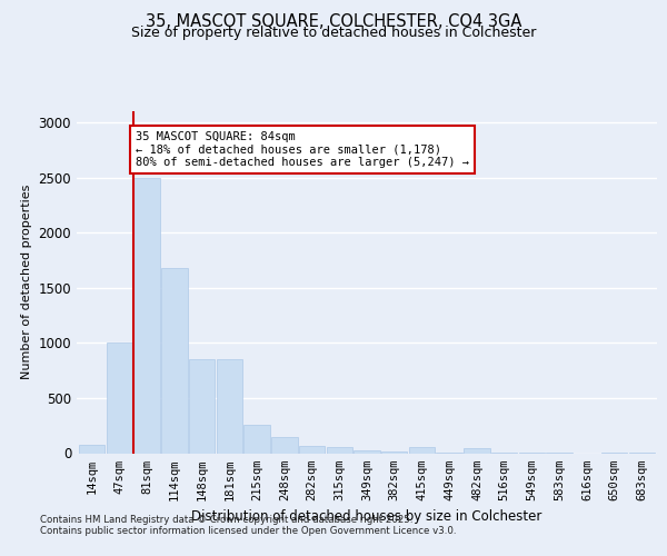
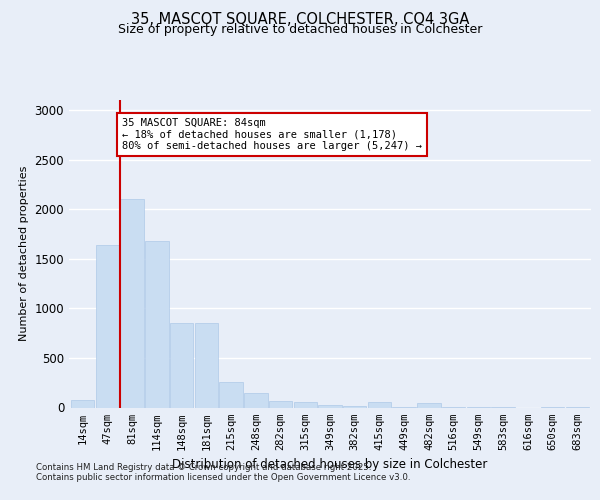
47sqm: 1000 -> 1640
81sqm: 2500 -> 2100
